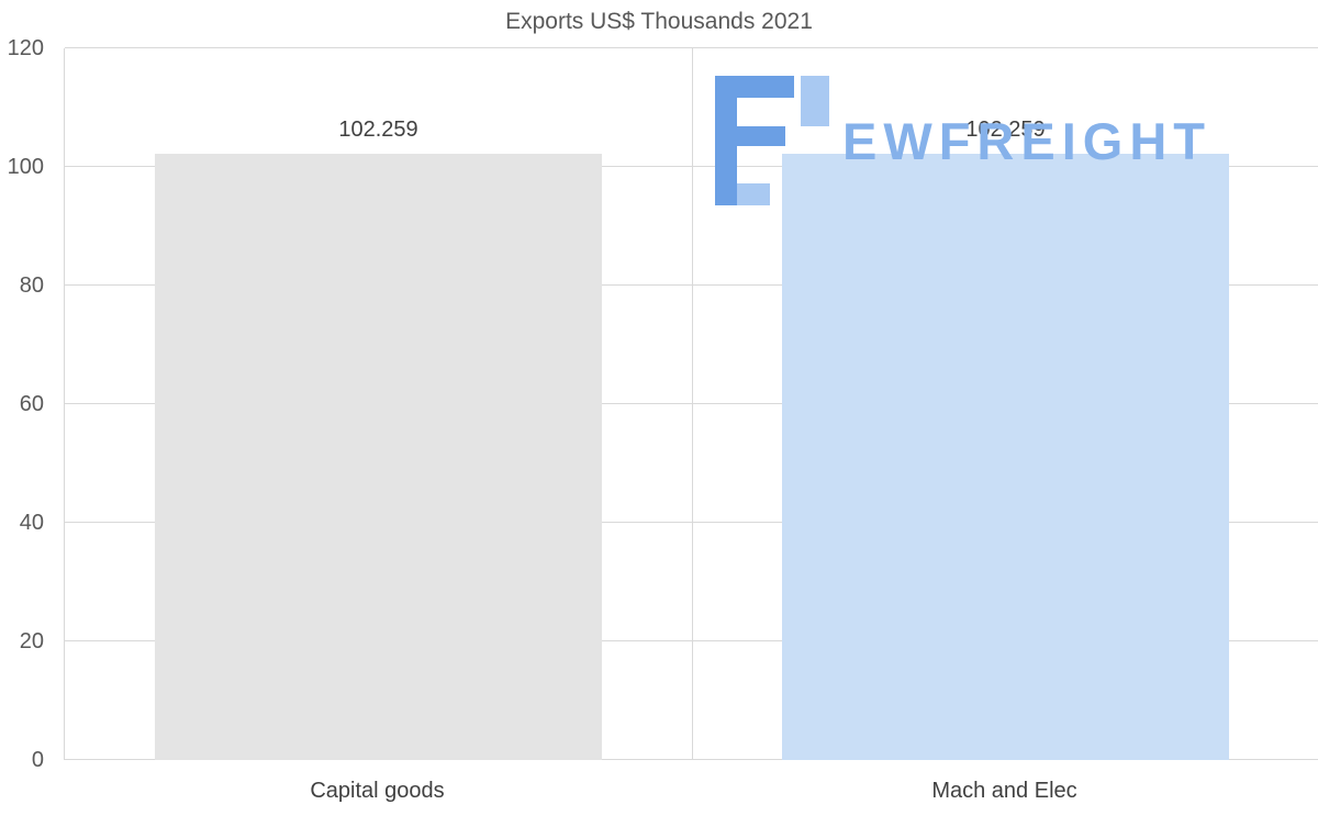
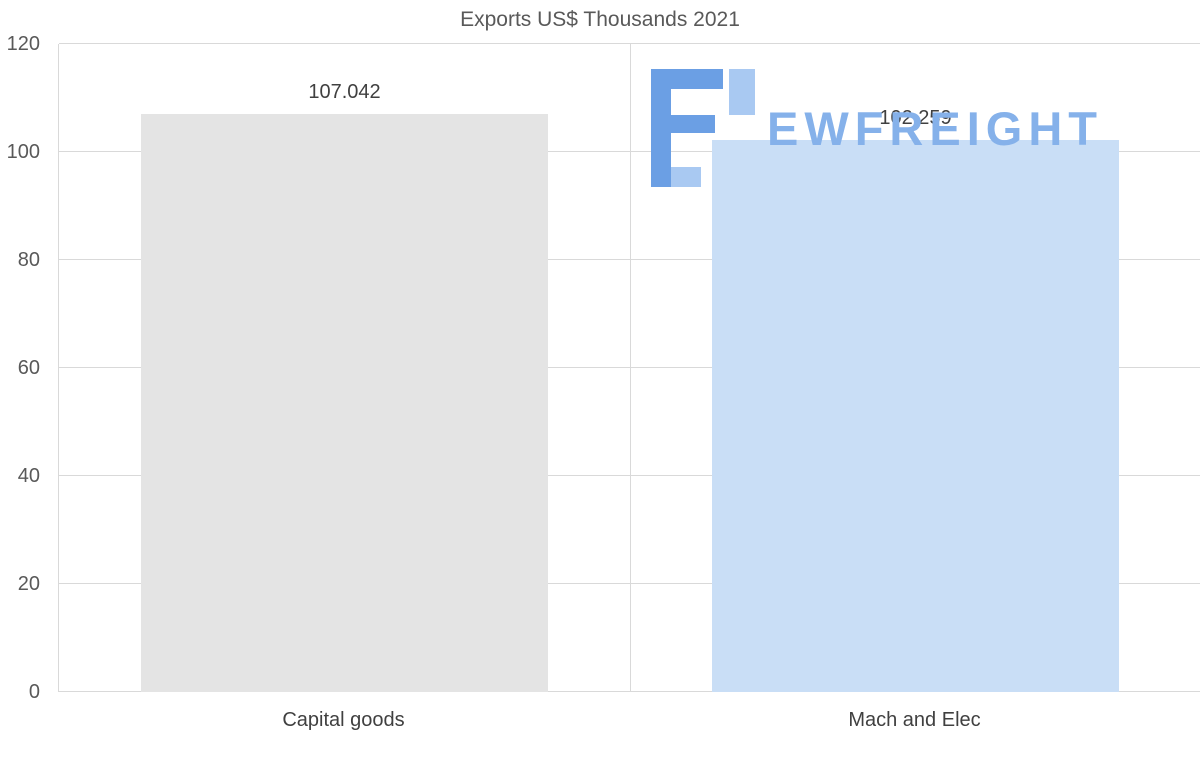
Capital goods: 102.259 -> 107.042
